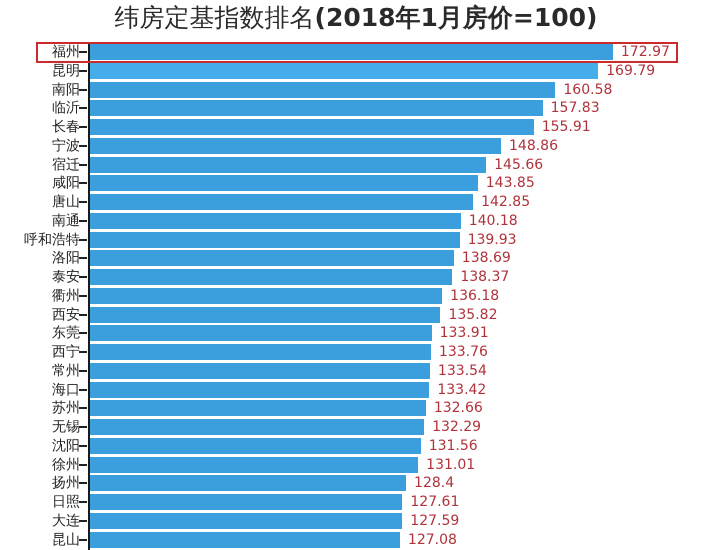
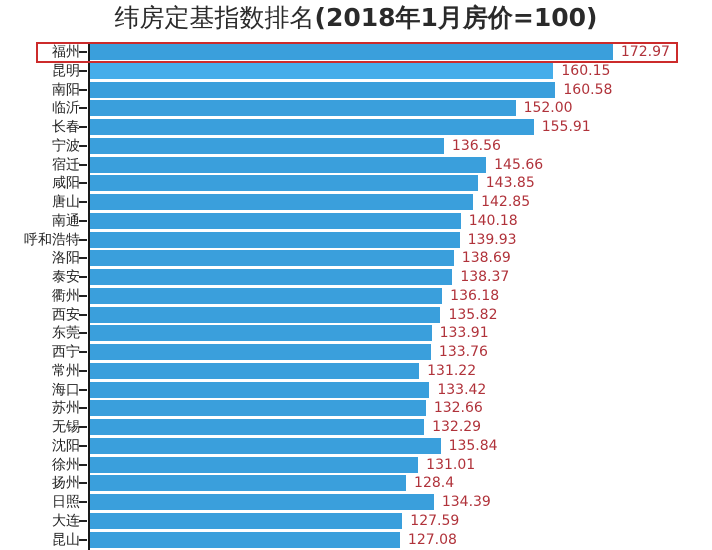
昆明: 169.79 -> 160.15
临沂: 157.83 -> 152.00
宁波: 148.86 -> 136.56
常州: 133.54 -> 131.22
沈阳: 131.56 -> 135.84
日照: 127.61 -> 134.39
